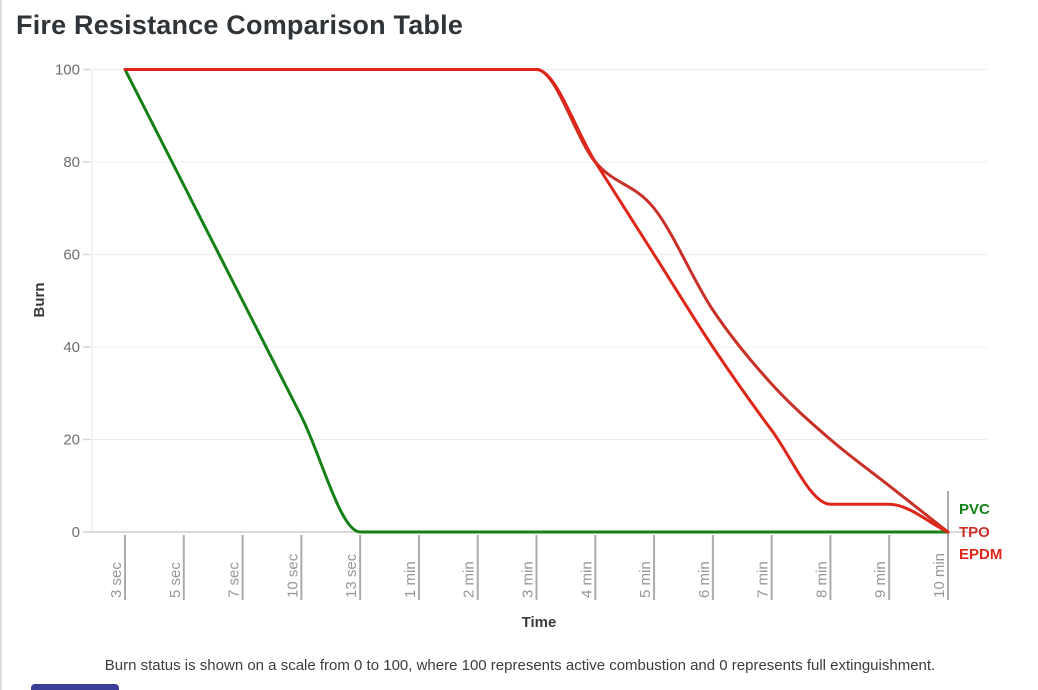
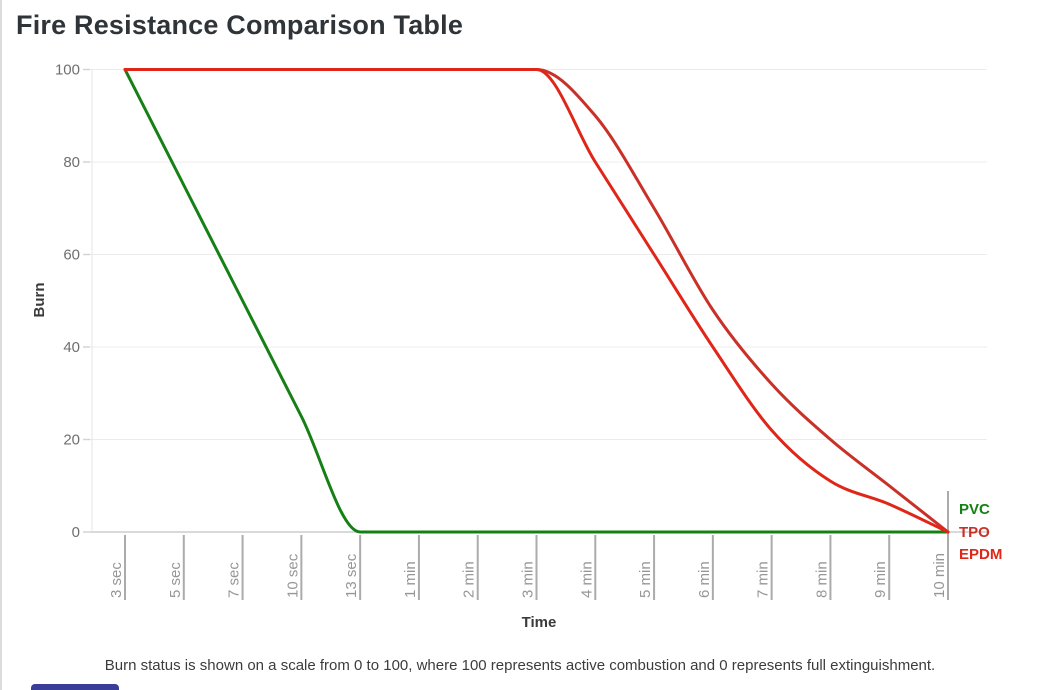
TPO/4 min: 80 -> 90
EPDM/8 min: 6 -> 11
